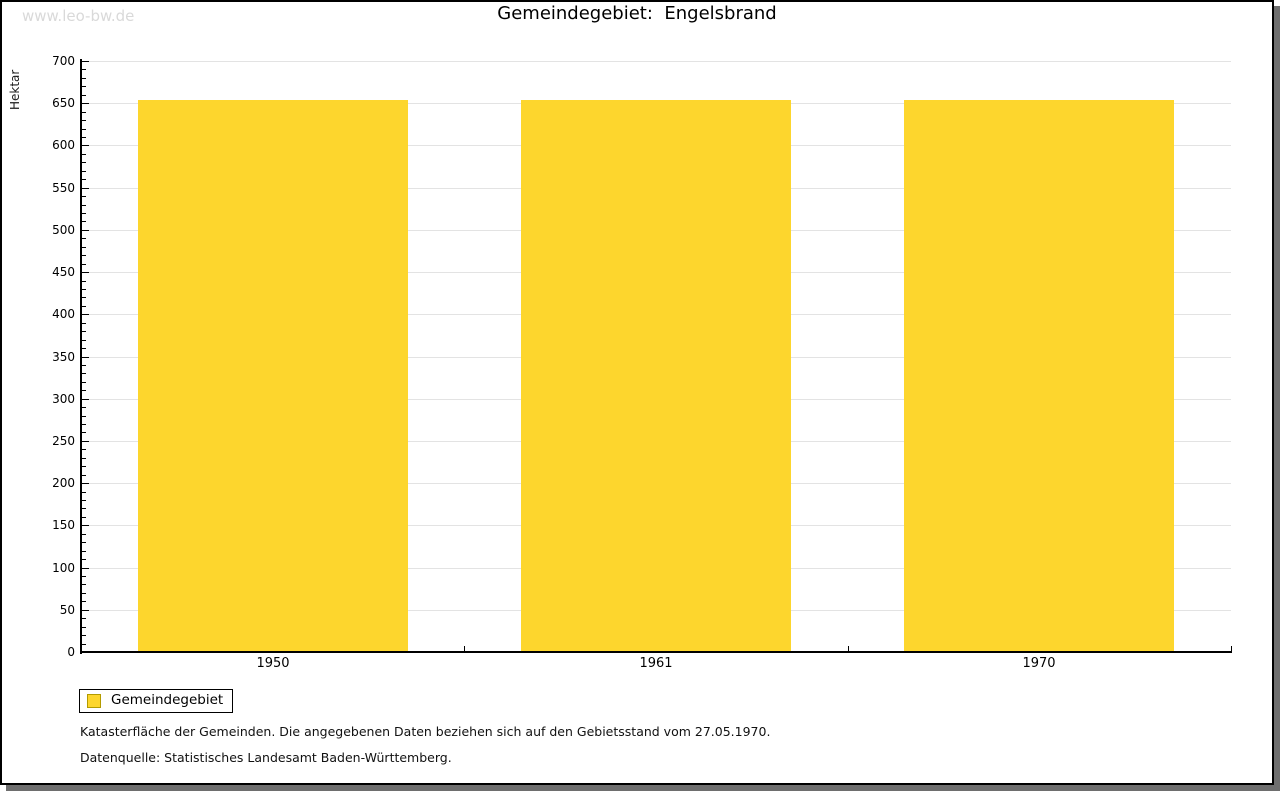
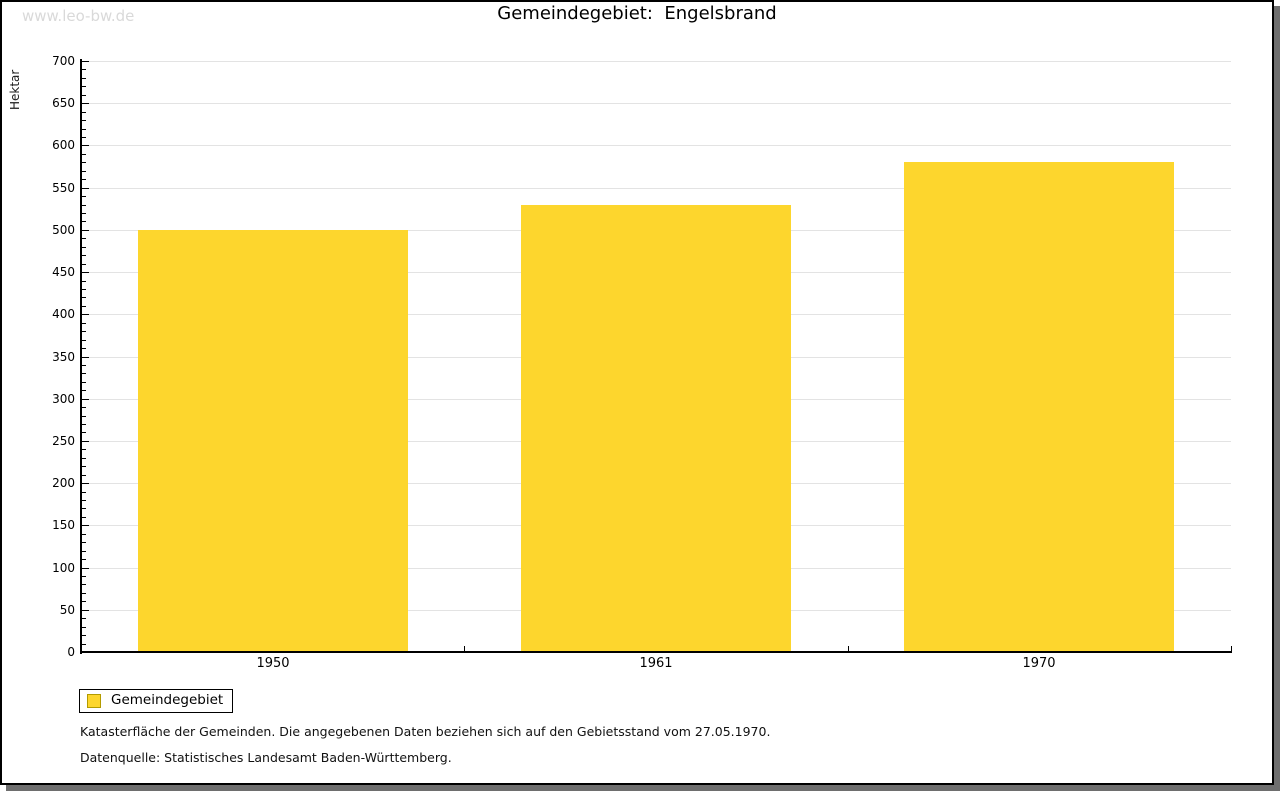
1950: 650 -> 500
1961: 650 -> 530
1970: 650 -> 580
